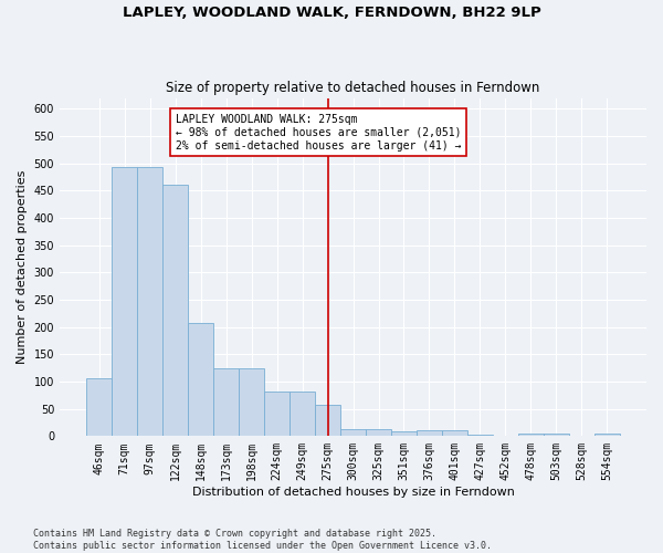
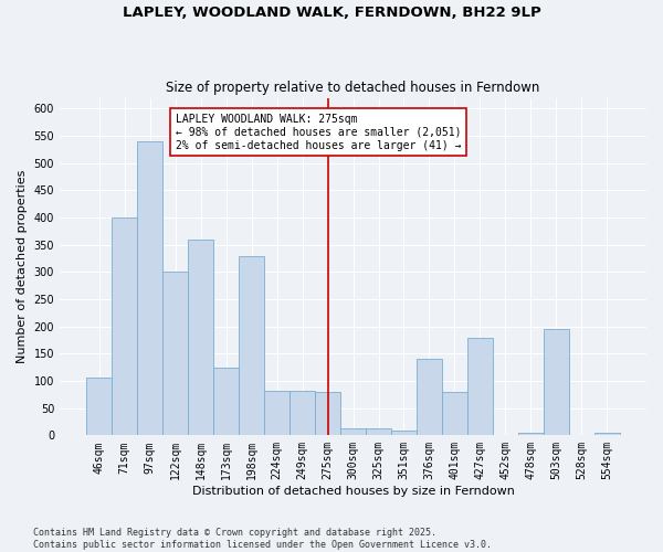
71sqm: 493 -> 400
97sqm: 493 -> 540
122sqm: 460 -> 300
148sqm: 207 -> 360
198sqm: 125 -> 330
275sqm: 57 -> 80
376sqm: 10 -> 140
401sqm: 10 -> 80
427sqm: 3 -> 180
503sqm: 5 -> 195
